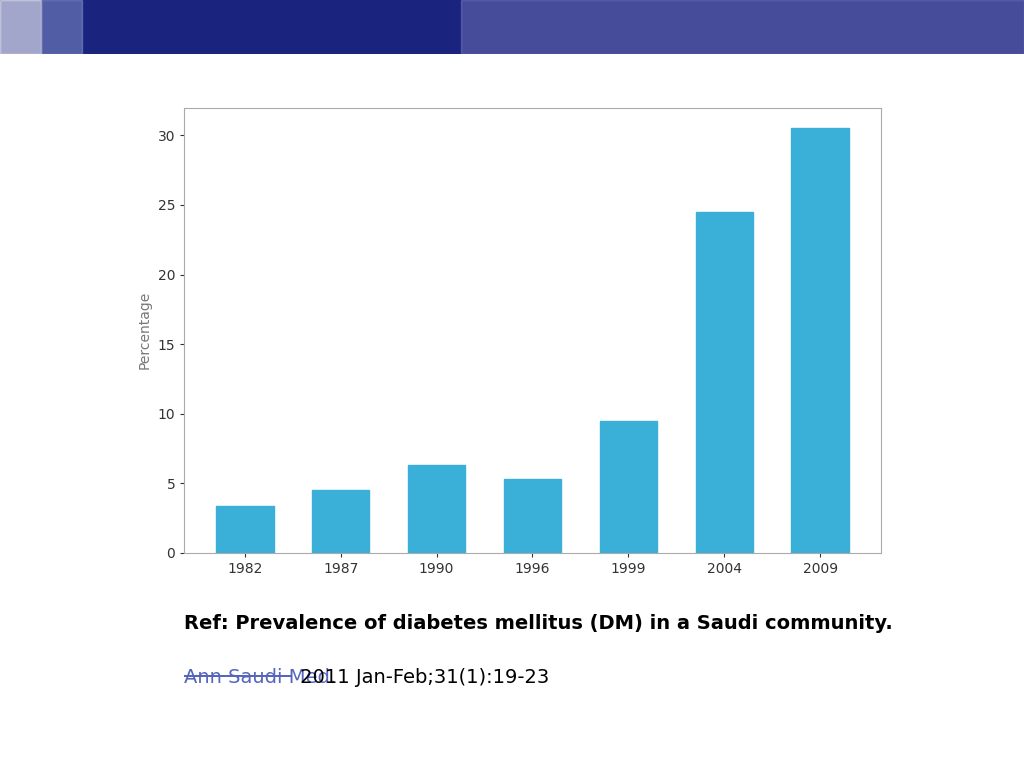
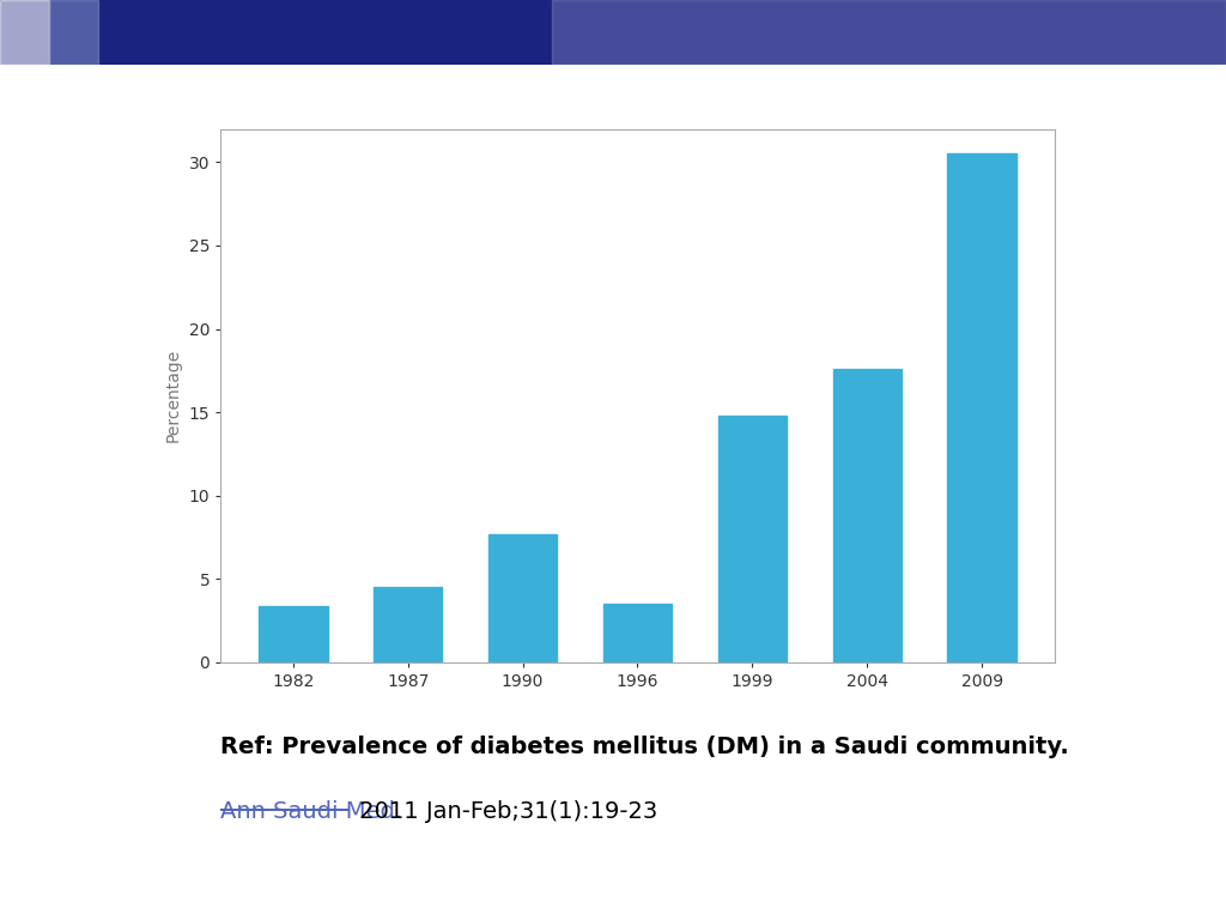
1990: 6.3 -> 7.7
1996: 5.3 -> 3.5
1999: 9.5 -> 14.8
2004: 24.5 -> 17.6
